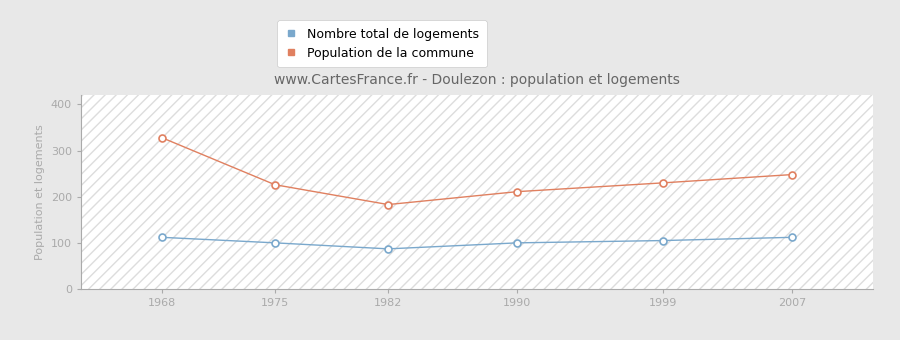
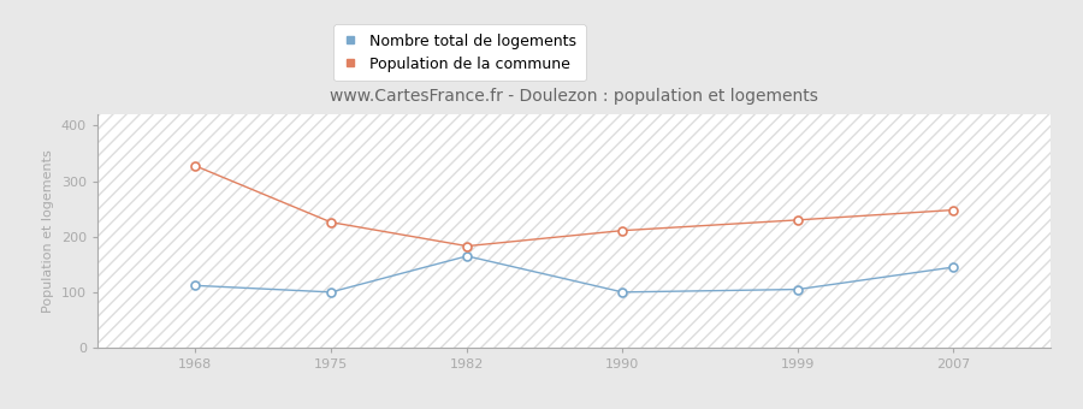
Nombre total de logements/1982: 87 -> 165
Nombre total de logements/2007: 112 -> 145
